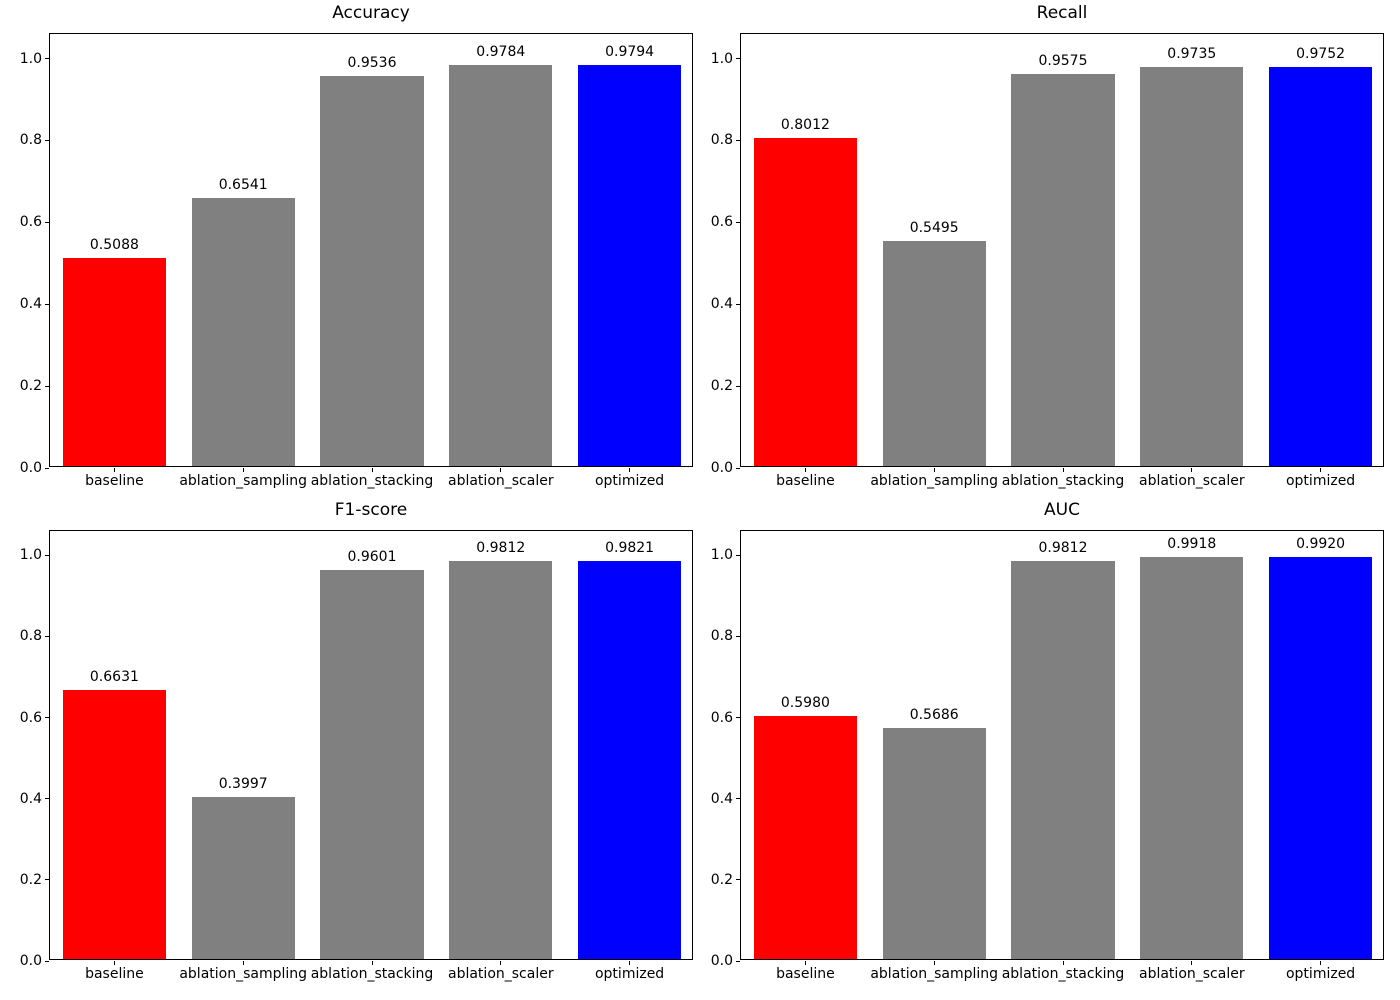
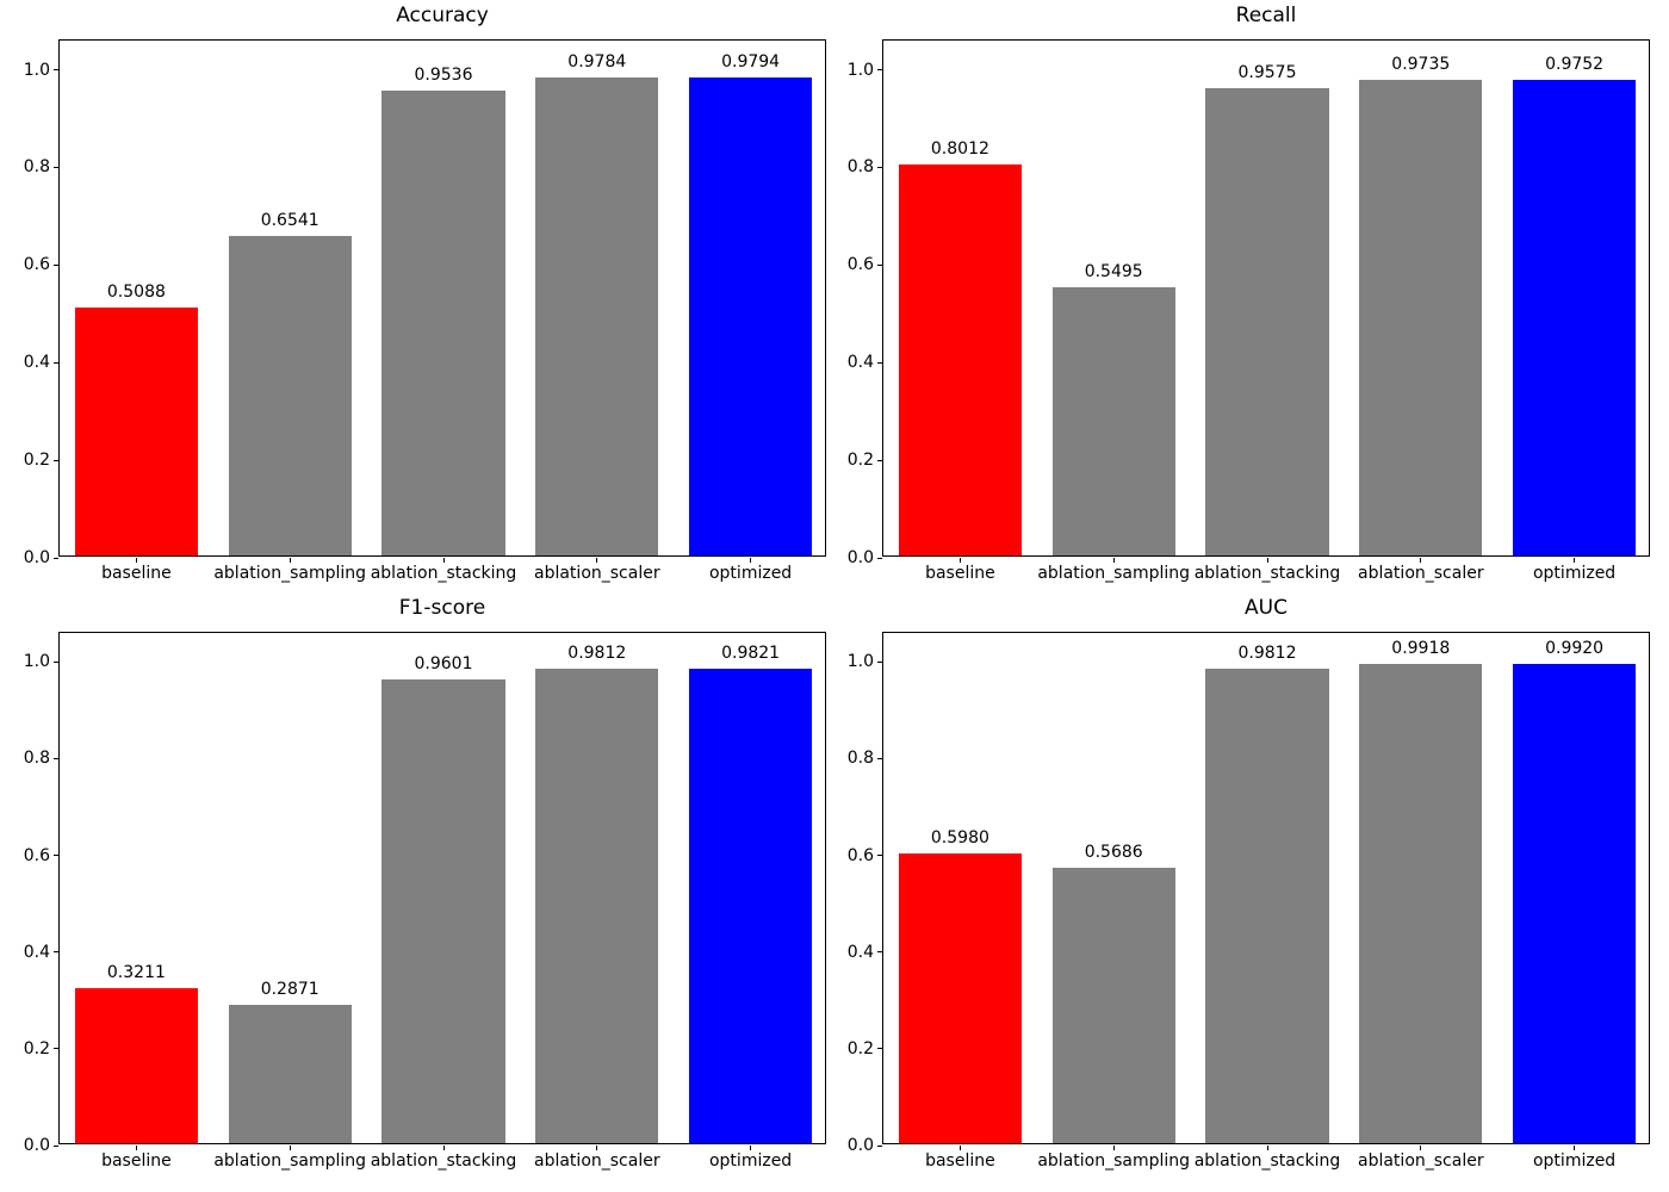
F1-score/baseline: 0.6631 -> 0.3211
F1-score/ablation_sampling: 0.3997 -> 0.2871
